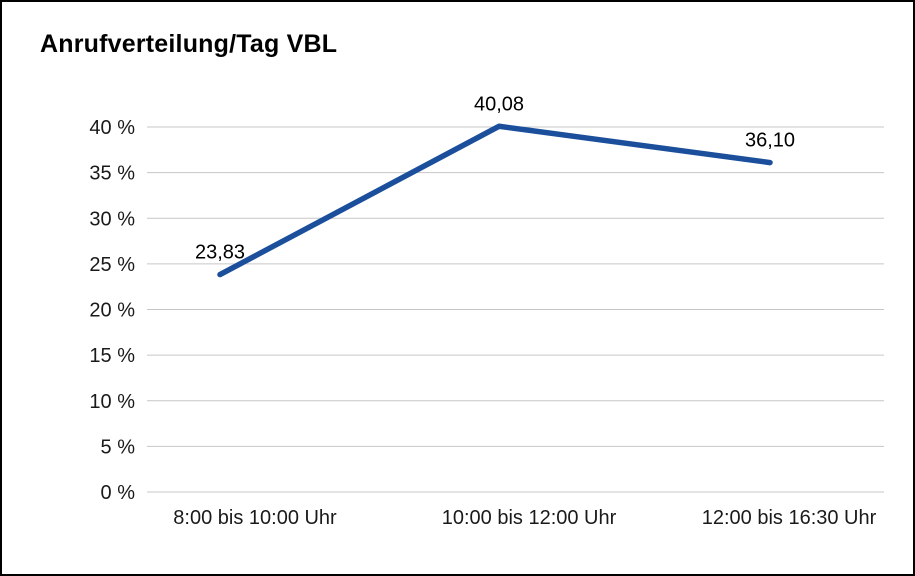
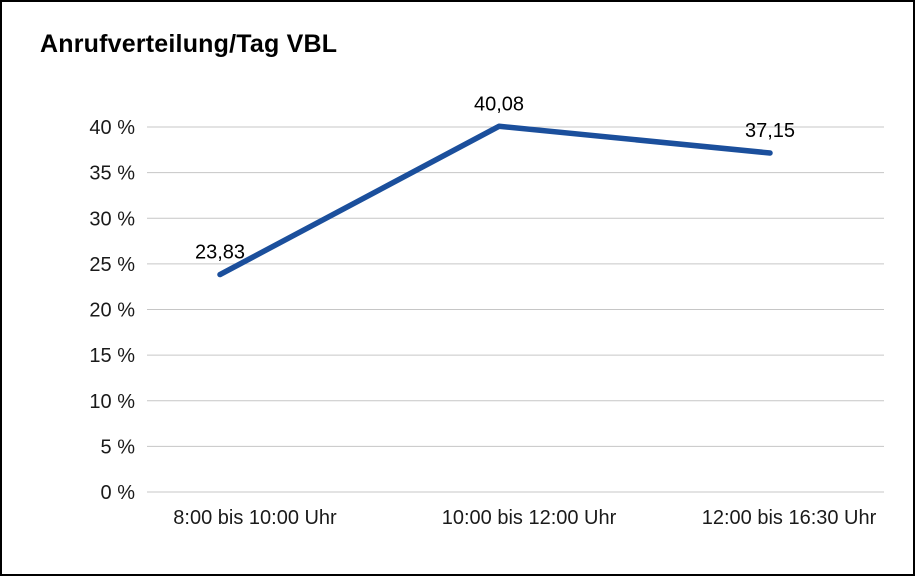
12:00 bis 16:30 Uhr: 36,10 -> 37,15
